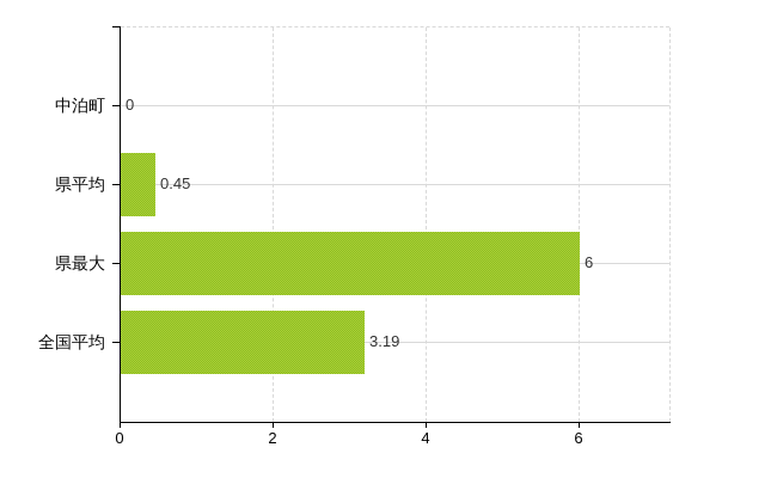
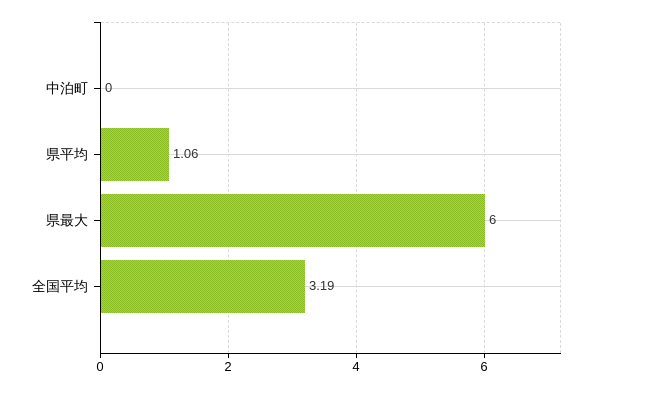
県平均: 0.45 -> 1.06
